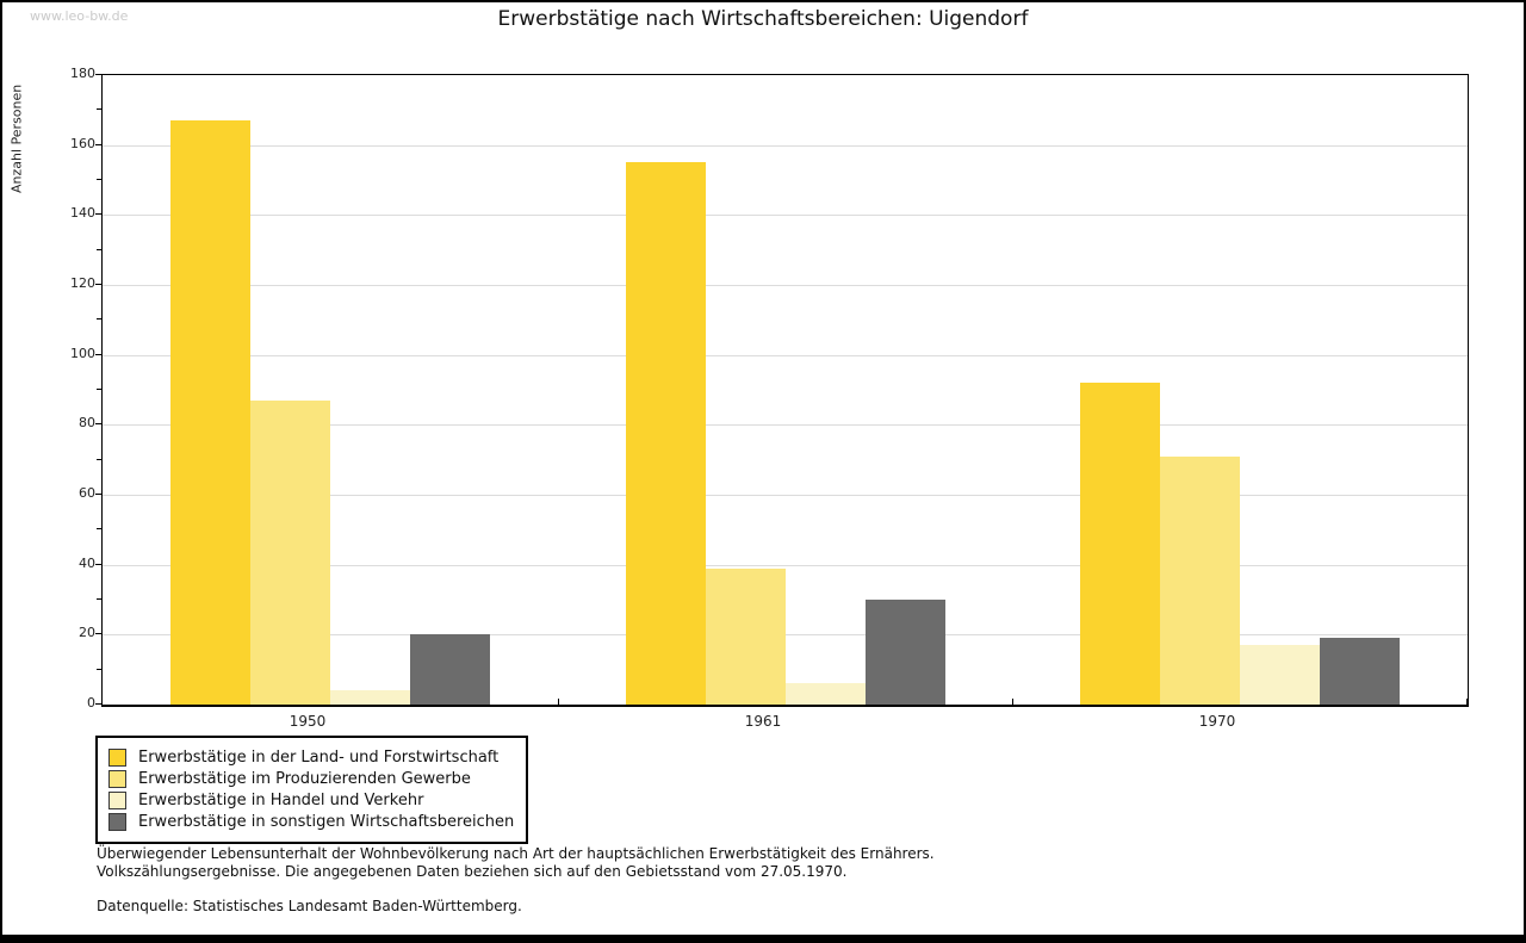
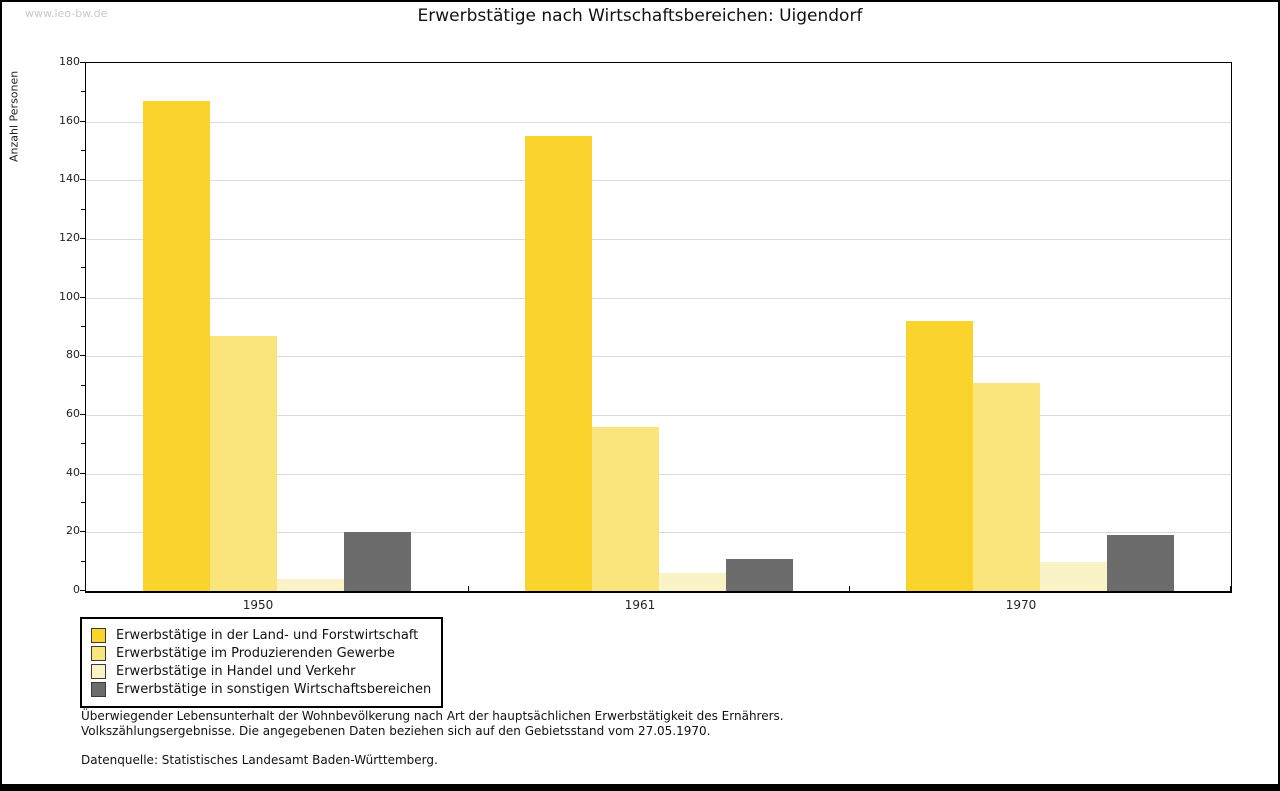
Erwerbstätige im Produzierenden Gewerbe/1961: 39 -> 56
Erwerbstätige in sonstigen Wirtschaftsbereichen/1961: 30 -> 11
Erwerbstätige in Handel und Verkehr/1970: 17 -> 10
